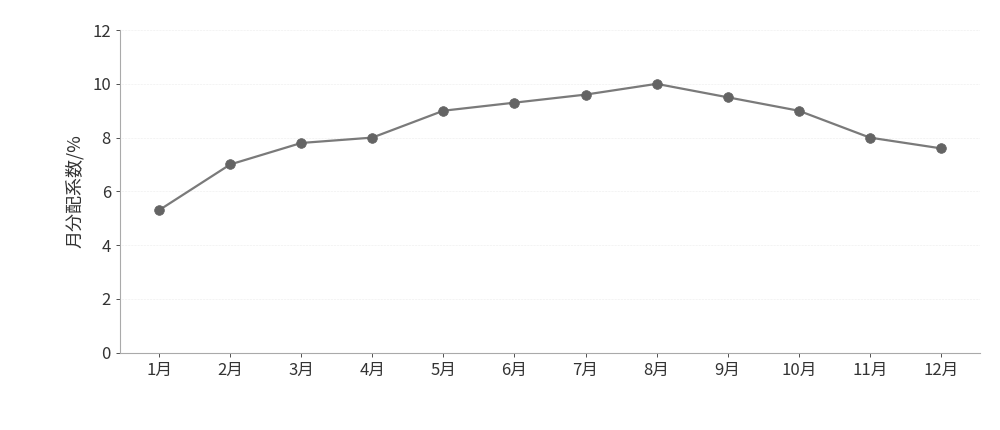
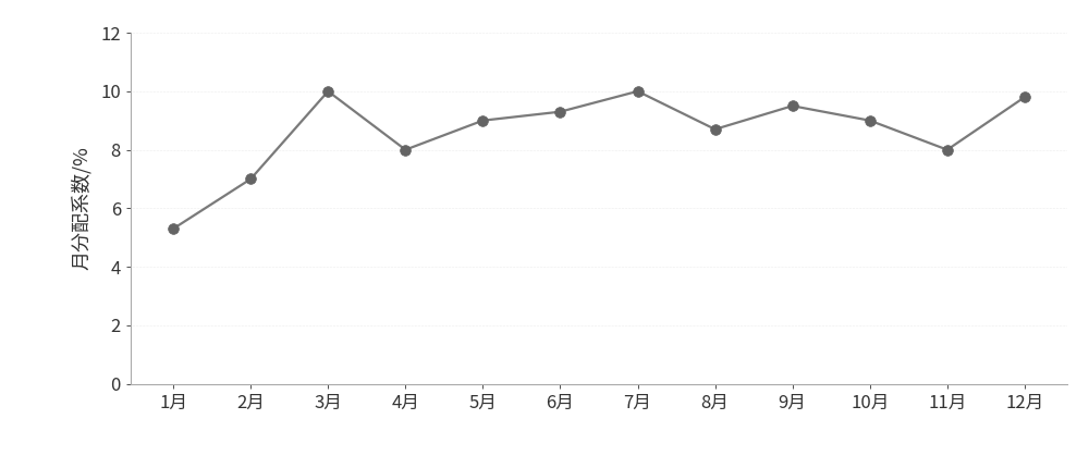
3月: 7.8 -> 10.0
7月: 9.6 -> 10.0
8月: 10.0 -> 8.7
12月: 7.6 -> 9.8
